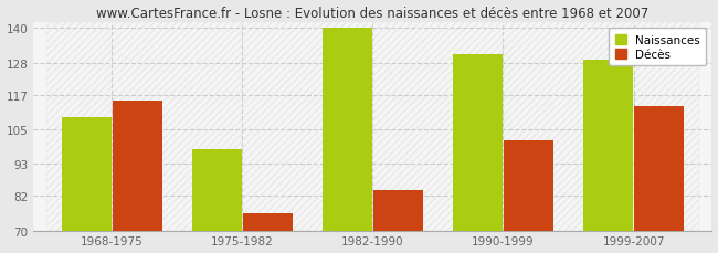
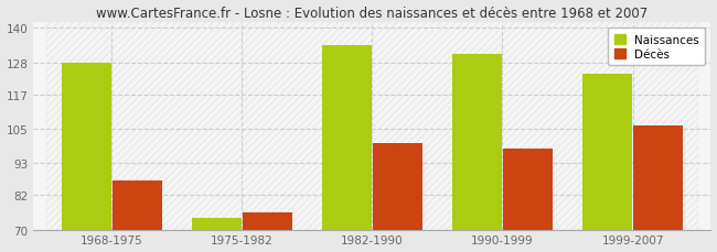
Naissances/1968-1975: 109 -> 128
Décès/1968-1975: 115 -> 87
Naissances/1975-1982: 98 -> 74
Naissances/1982-1990: 140 -> 134
Décès/1982-1990: 84 -> 100
Décès/1990-1999: 101 -> 98
Naissances/1999-2007: 129 -> 124
Décès/1999-2007: 113 -> 106
